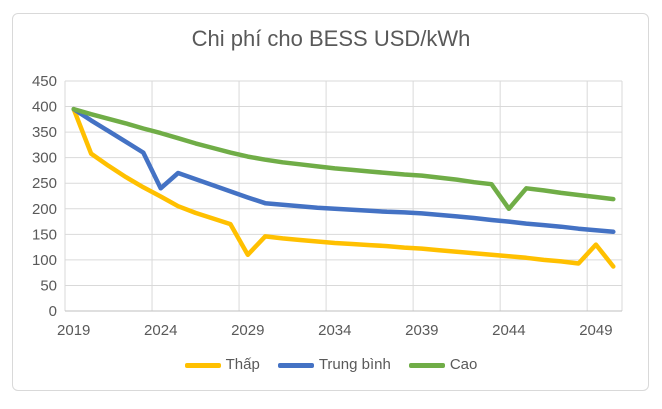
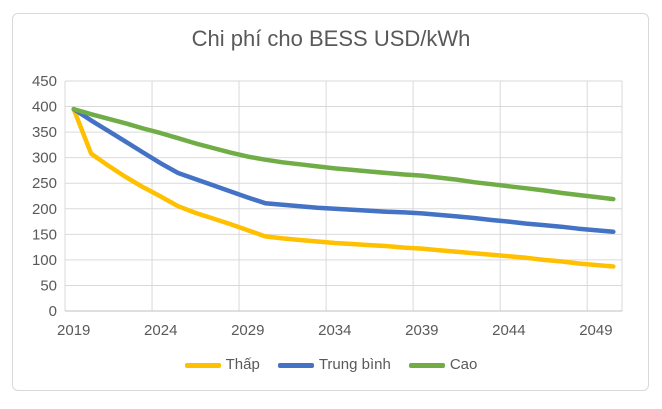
Trung bình/2024: 240 -> 290
Thấp/2029: 110 -> 160
Cao/2044: 200 -> 240
Thấp/2049: 130 -> 90
